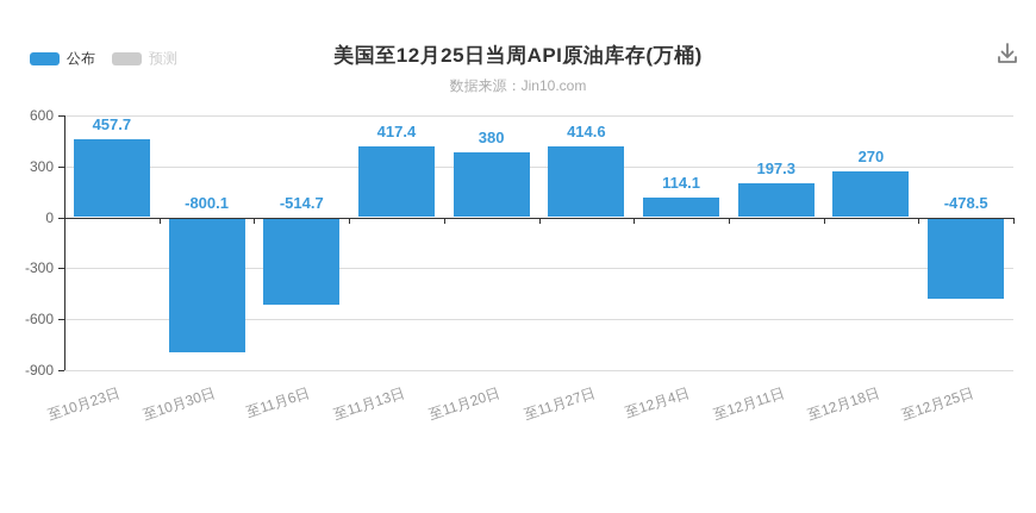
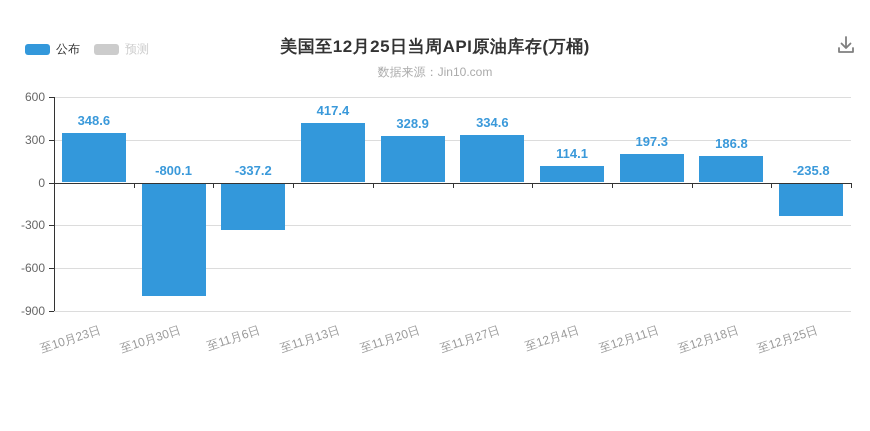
至10月23日: 457.7 -> 348.6
至11月6日: -514.7 -> -337.2
至11月20日: 380 -> 328.9
至11月27日: 414.6 -> 334.6
至12月18日: 270 -> 186.8
至12月25日: -478.5 -> -235.8
